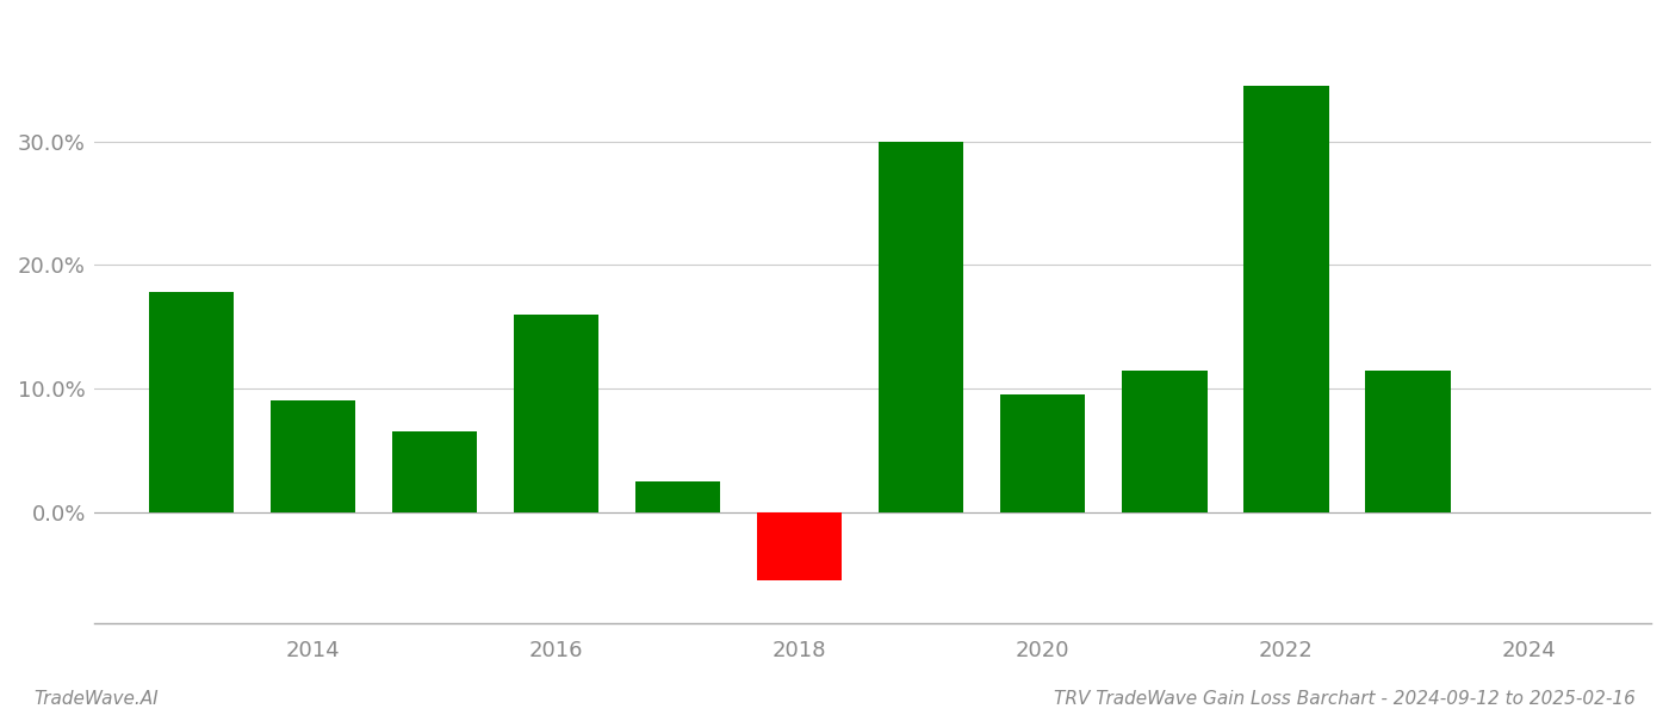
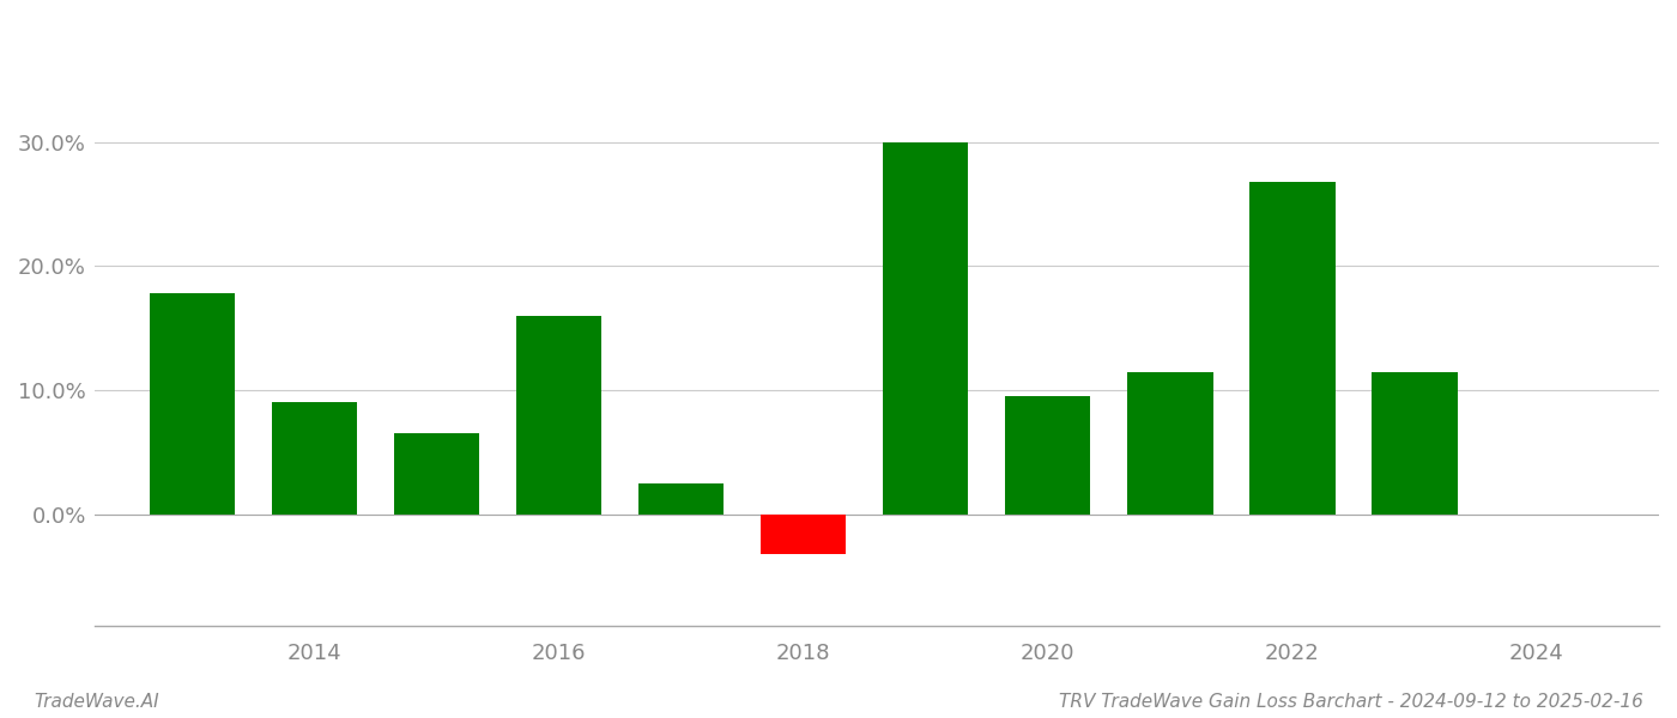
2018: -5.5% -> -3.2%
2022: 34.5% -> 26.8%
